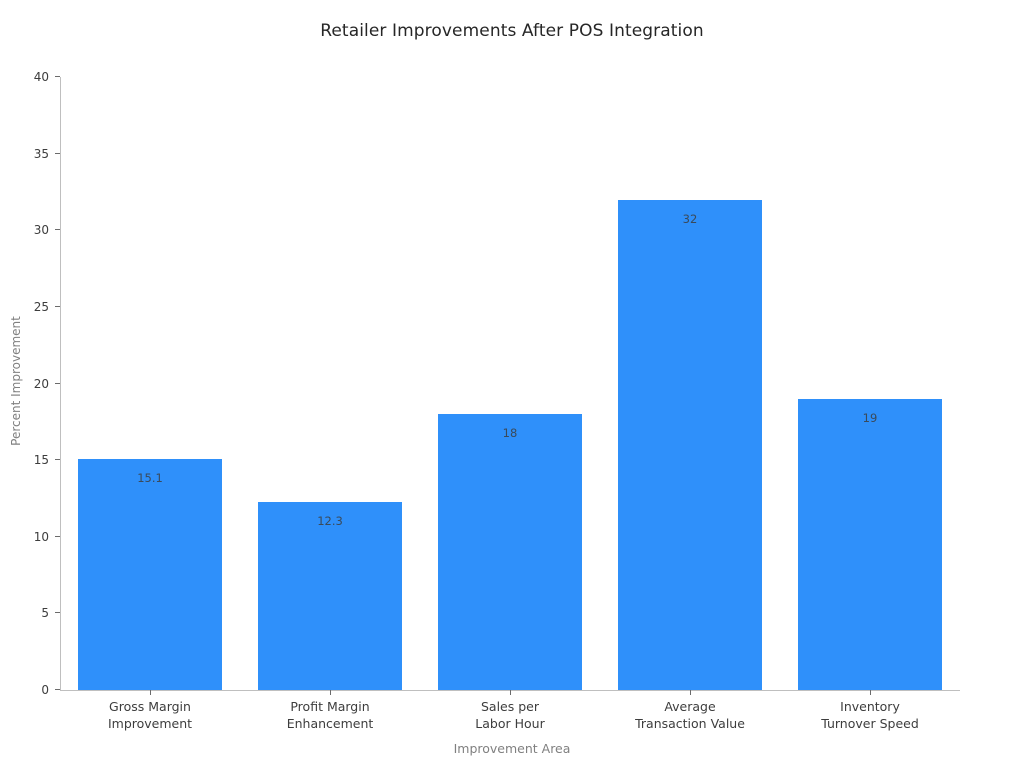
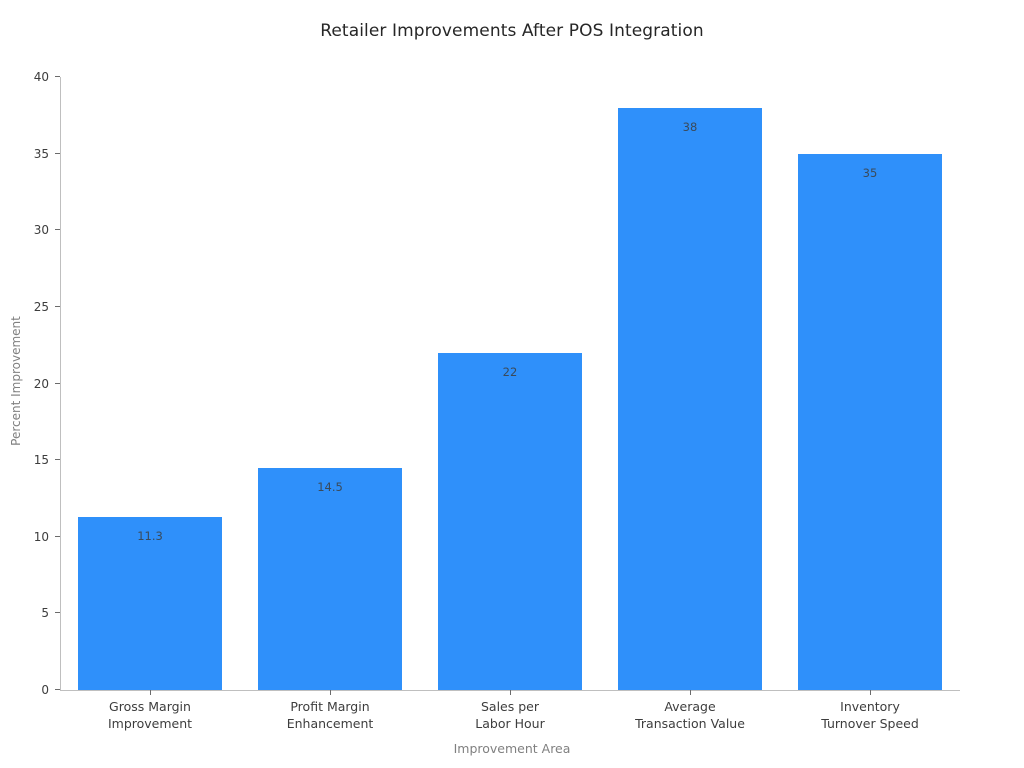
Gross Margin Improvement: 15.1 -> 11.3
Profit Margin Enhancement: 12.3 -> 14.5
Sales per Labor Hour: 18 -> 22
Average Transaction Value: 32 -> 38
Inventory Turnover Speed: 19 -> 35
